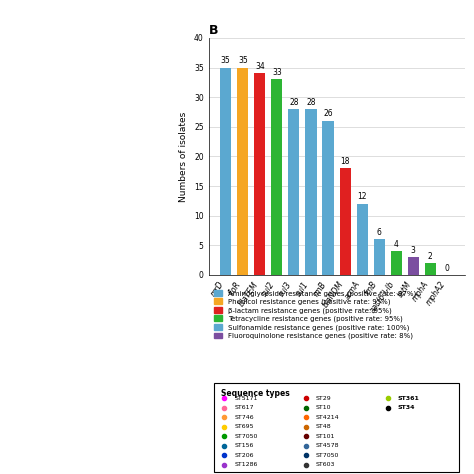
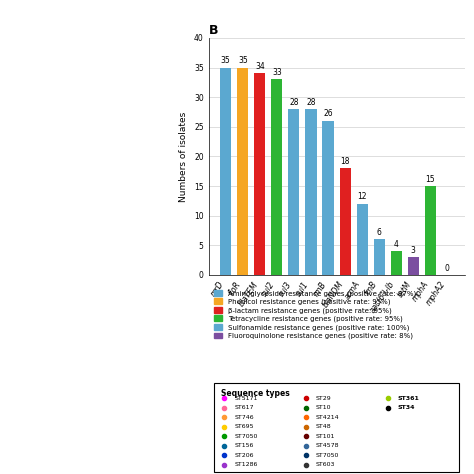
mphA: 2 -> 15
